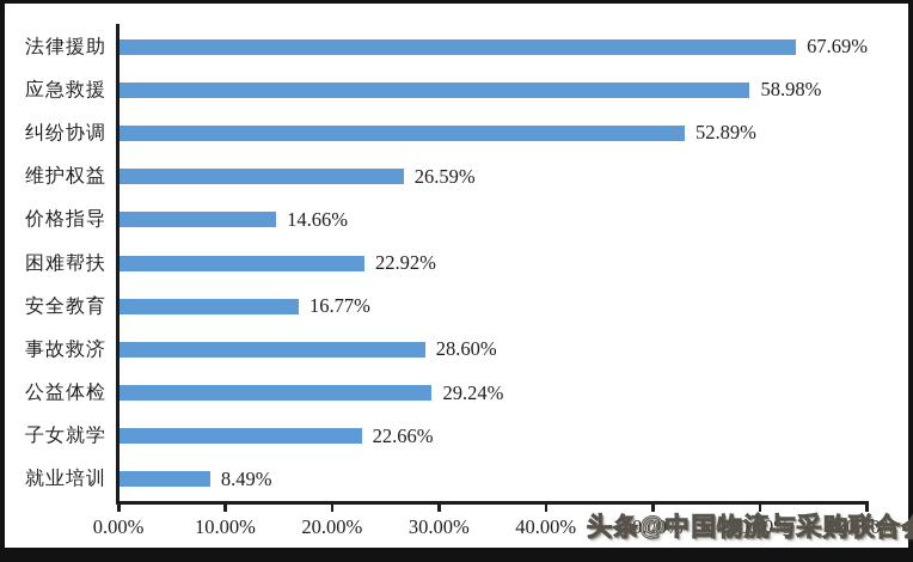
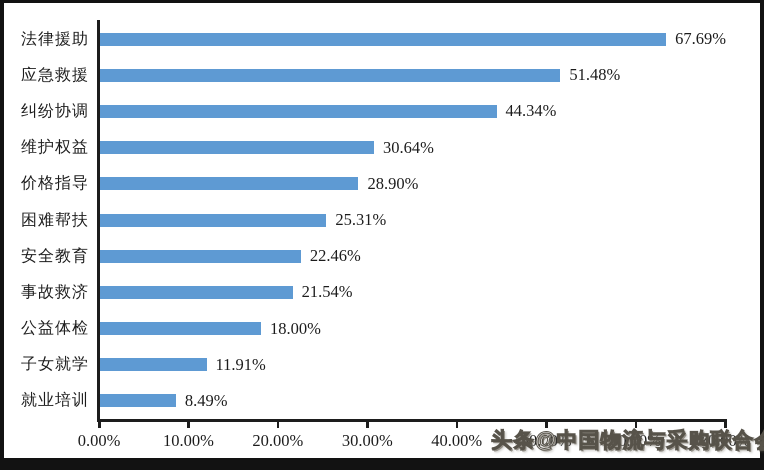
应急救援: 58.98% -> 51.48%
纠纷协调: 52.89% -> 44.34%
维护权益: 26.59% -> 30.64%
价格指导: 14.66% -> 28.90%
困难帮扶: 22.92% -> 25.31%
安全教育: 16.77% -> 22.46%
事故救济: 28.60% -> 21.54%
公益体检: 29.24% -> 18.00%
子女就学: 22.66% -> 11.91%
